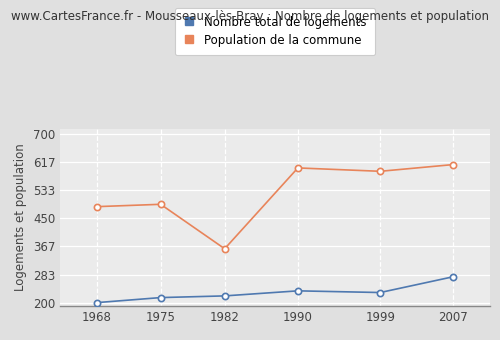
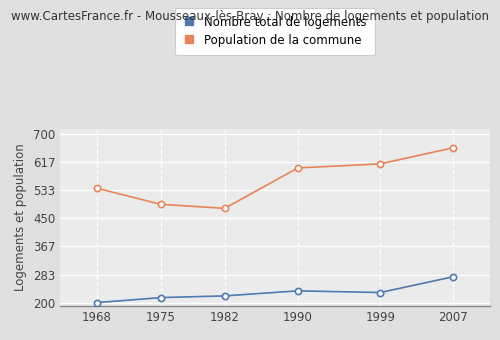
Population de la commune/1968: 485 -> 540
Population de la commune/1982: 360 -> 480
Population de la commune/1999: 590 -> 612
Population de la commune/2007: 610 -> 660
